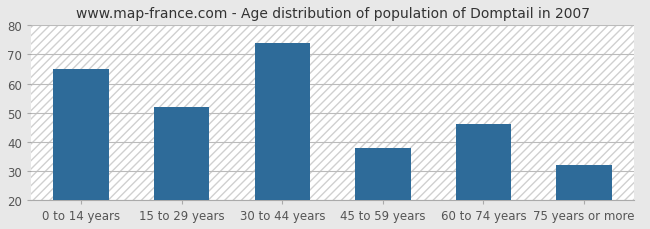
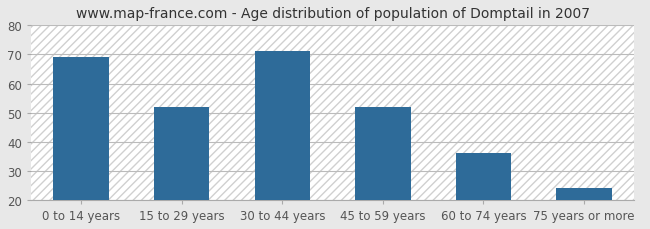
0 to 14 years: 65 -> 69
30 to 44 years: 74 -> 71
45 to 59 years: 38 -> 52
60 to 74 years: 46 -> 36
75 years or more: 32 -> 24
